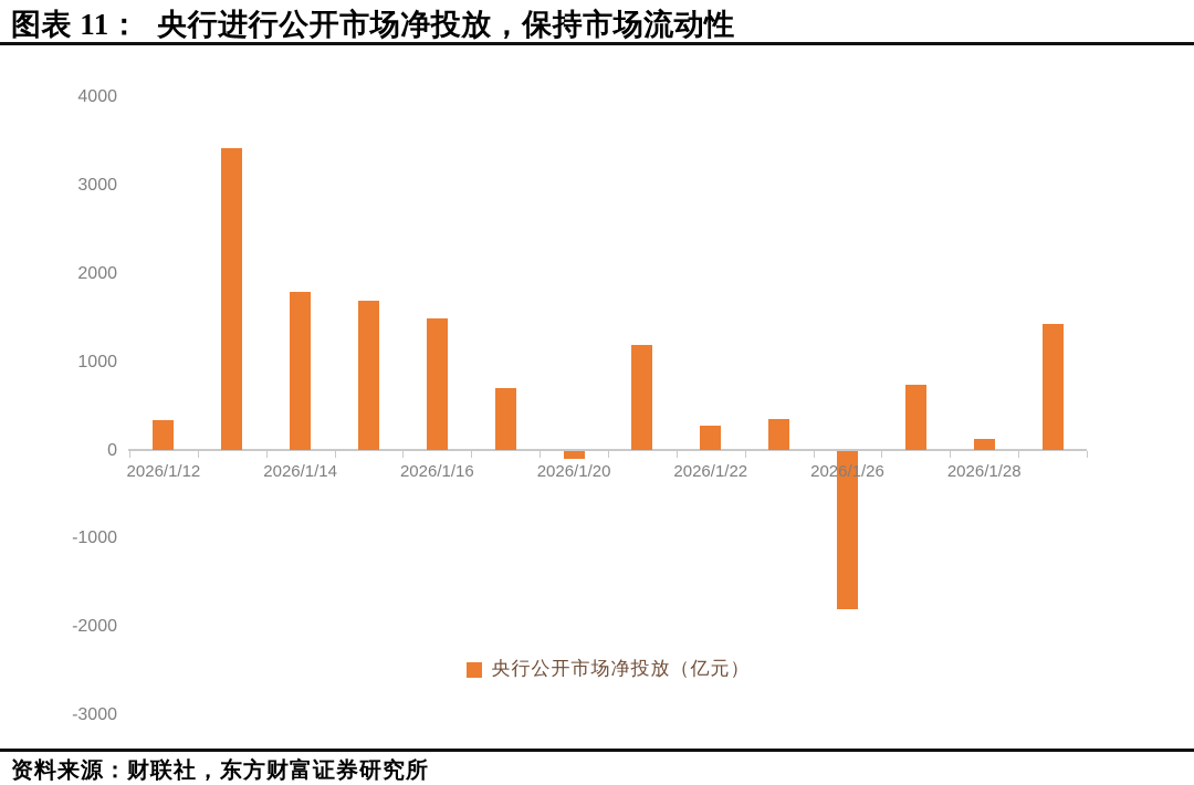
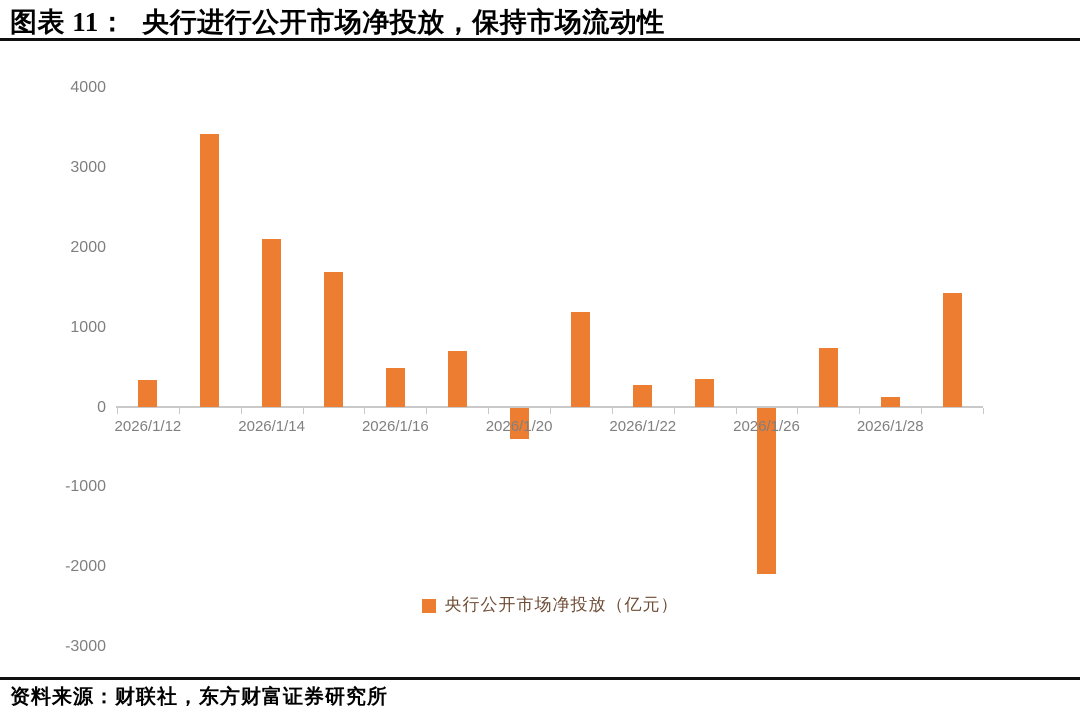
2026/1/14: 1800 -> 2100
2026/1/16: 1500 -> 500
2026/1/20: -100 -> -400
2026/1/26: -1800 -> -2100
